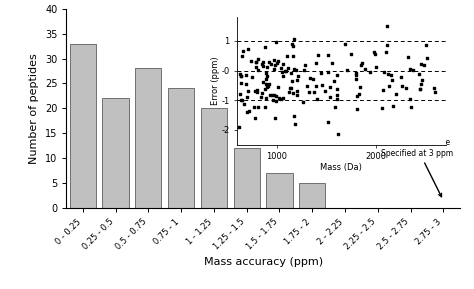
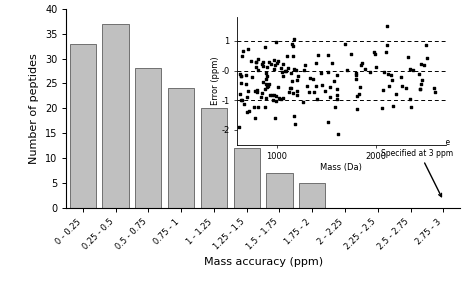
0.25 - 0.5: 22 -> 37
